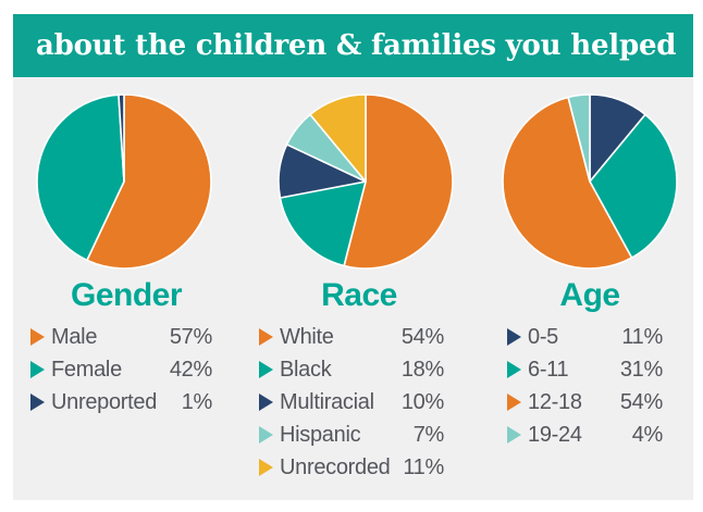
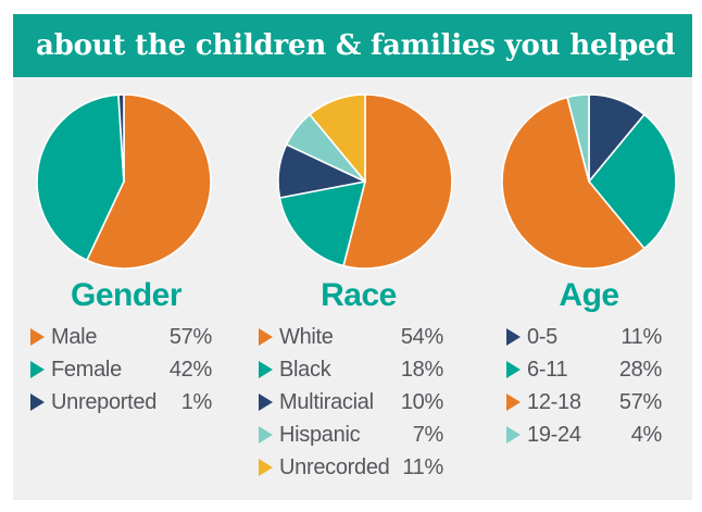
Age/6-11: 31% -> 28%
Age/12-18: 54% -> 57%
